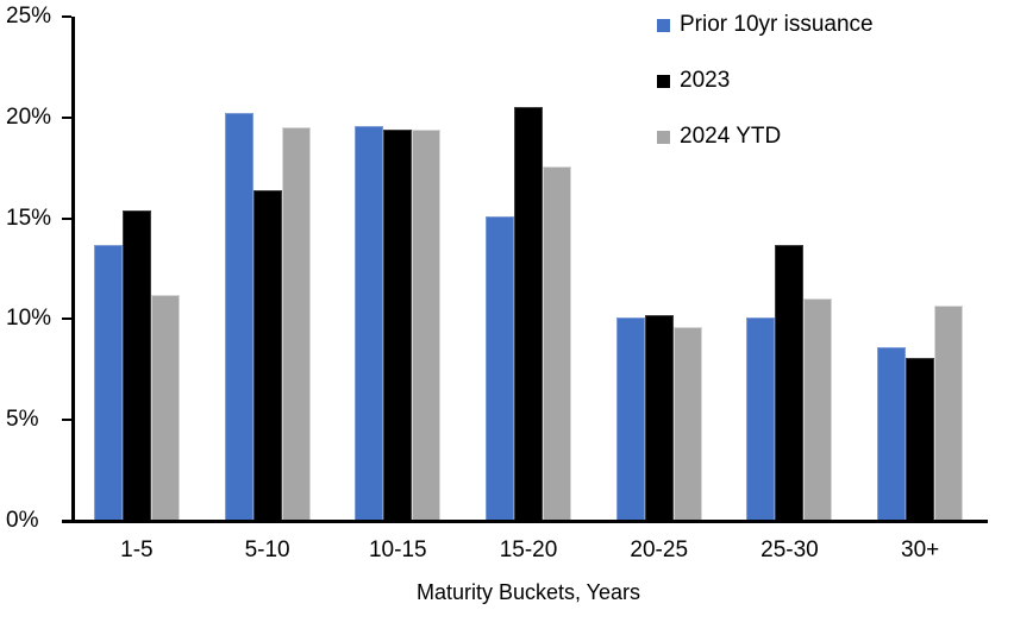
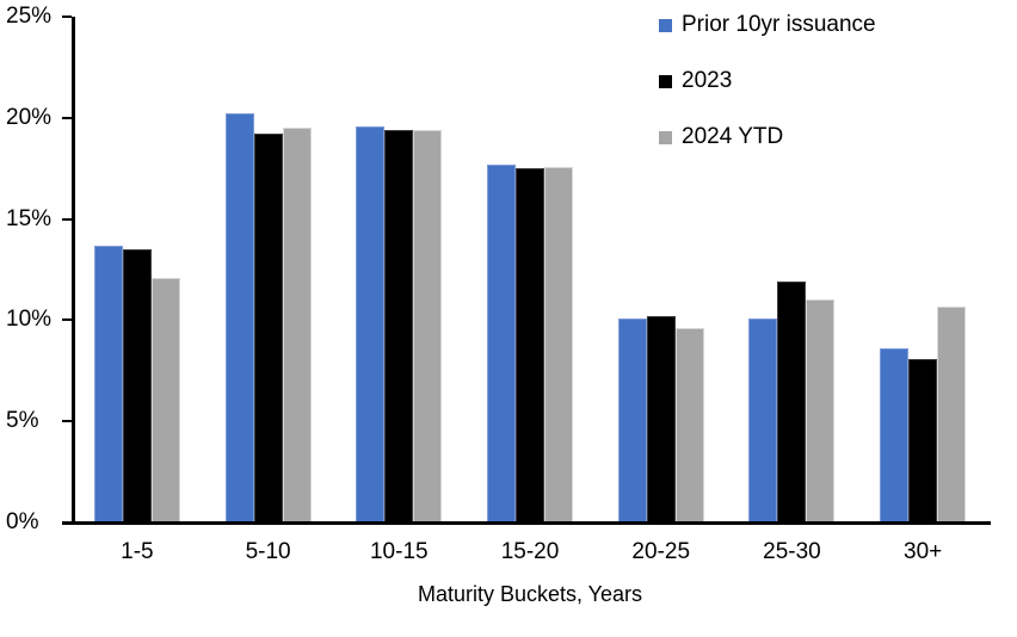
2023/1-5: 15.4% -> 13.5%
2024 YTD/1-5: 11.2% -> 12.1%
2023/5-10: 16.4% -> 19.2%
Prior 10yr issuance/15-20: 15.1% -> 17.7%
2023/15-20: 20.5% -> 17.5%
2023/25-30: 13.7% -> 11.9%
